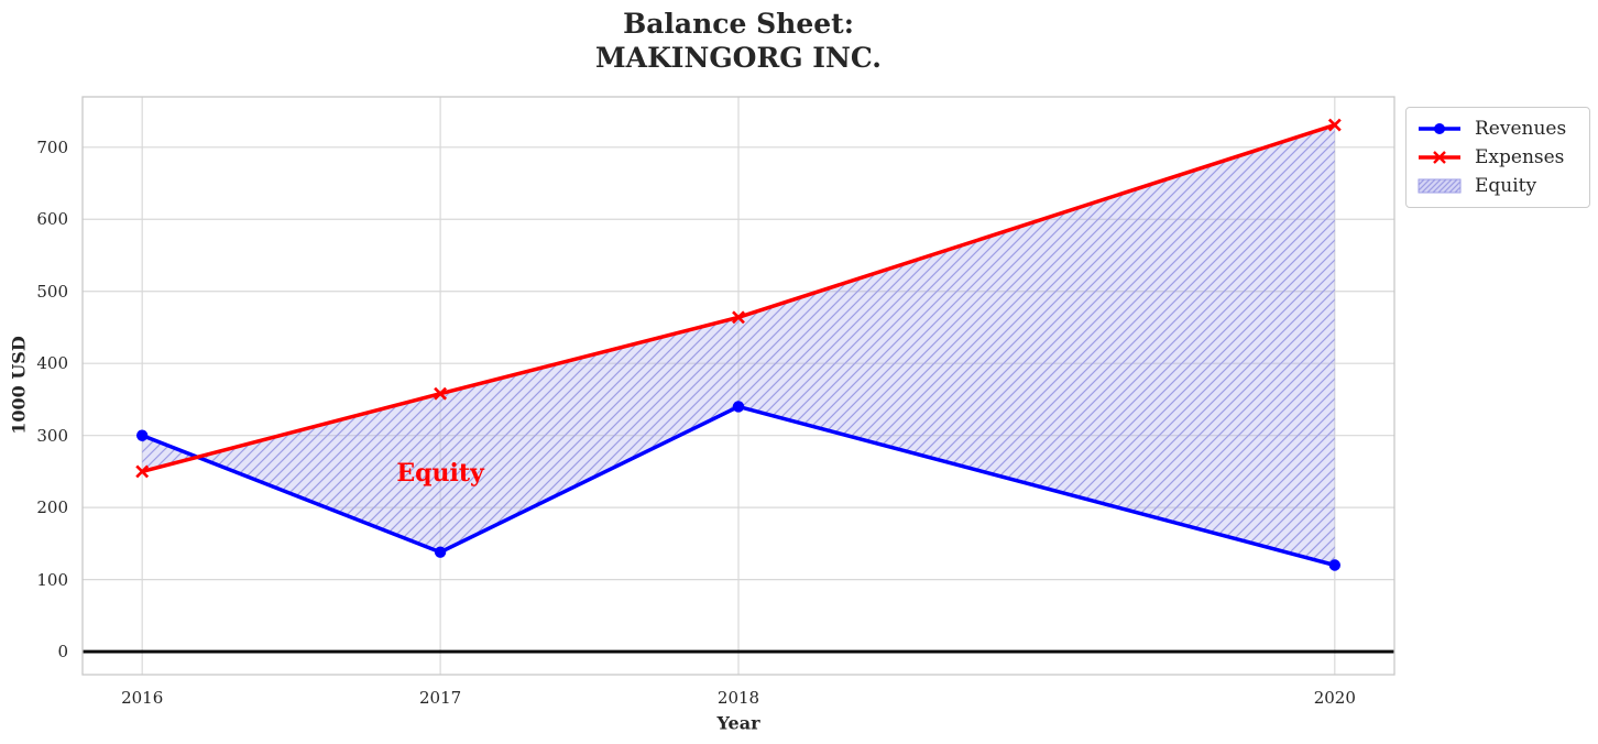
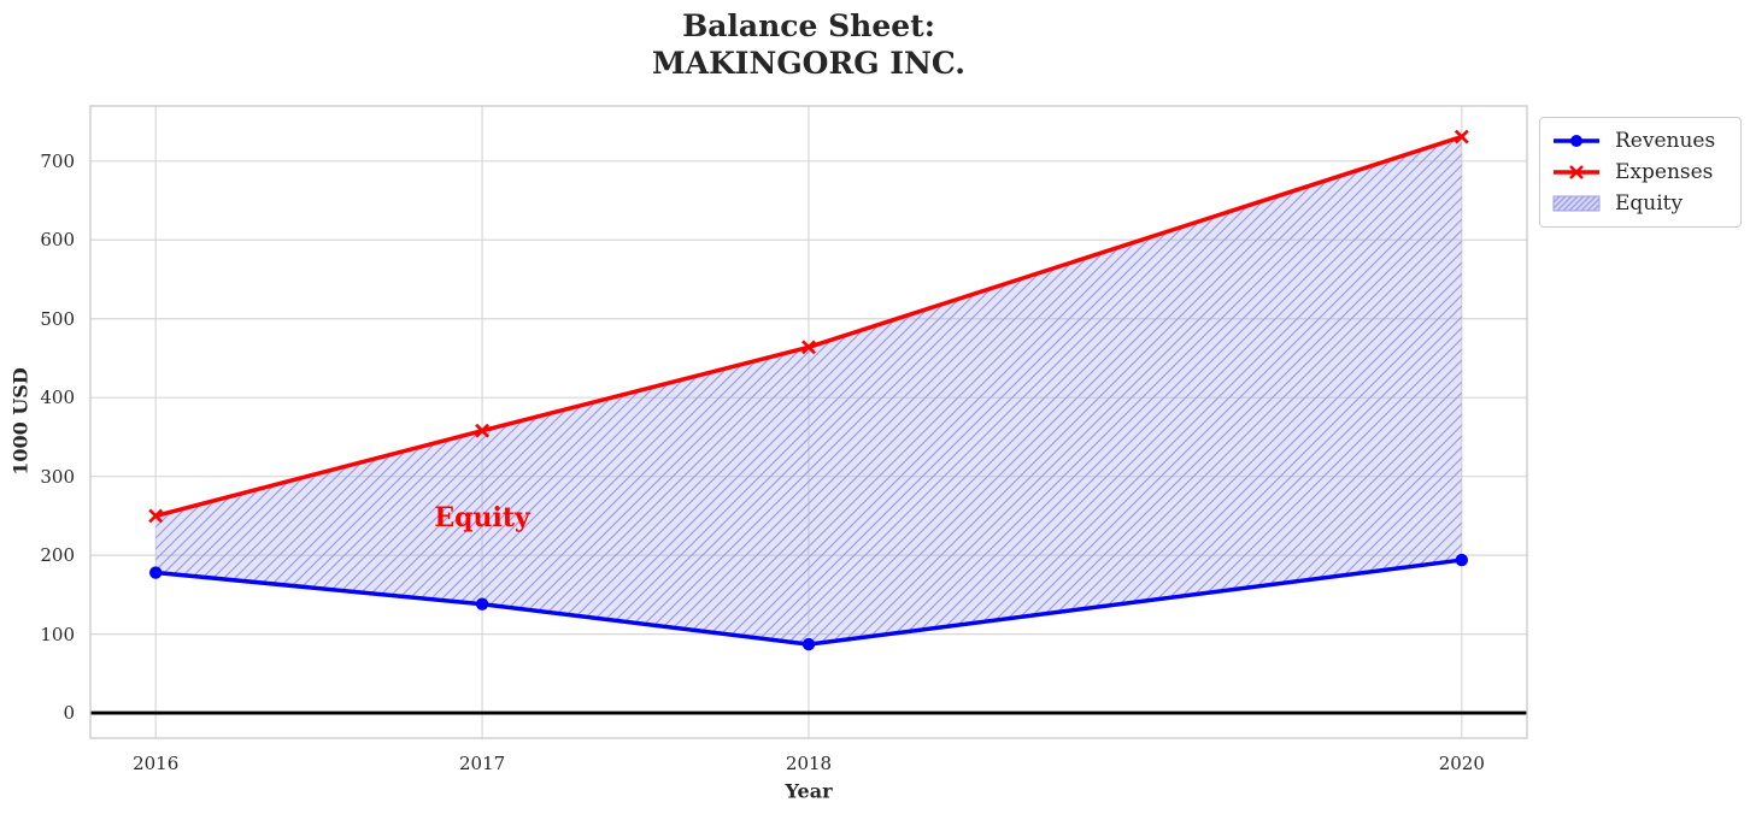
Revenues/2016: 300 -> 180
Revenues/2018: 340 -> 90
Revenues/2020: 120 -> 190
